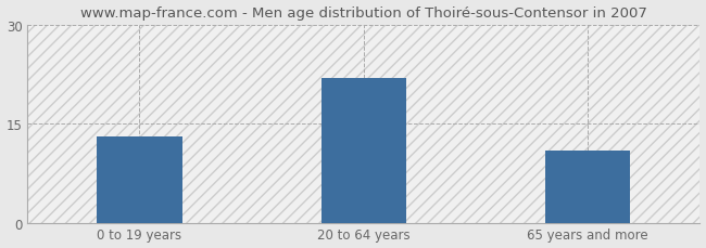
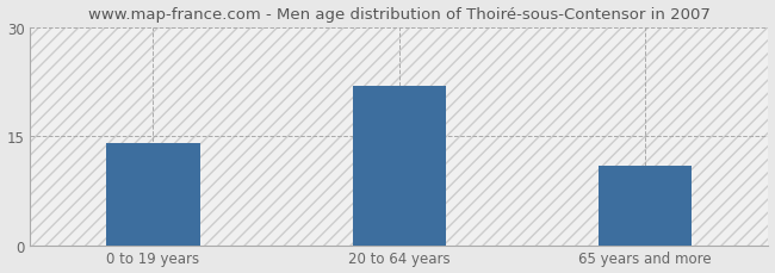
0 to 19 years: 13 -> 14
